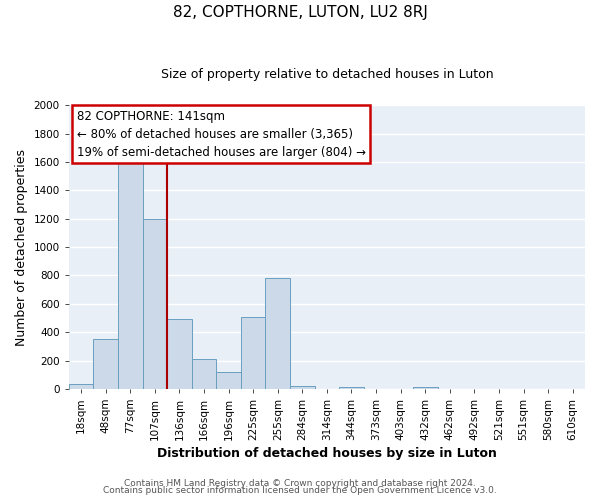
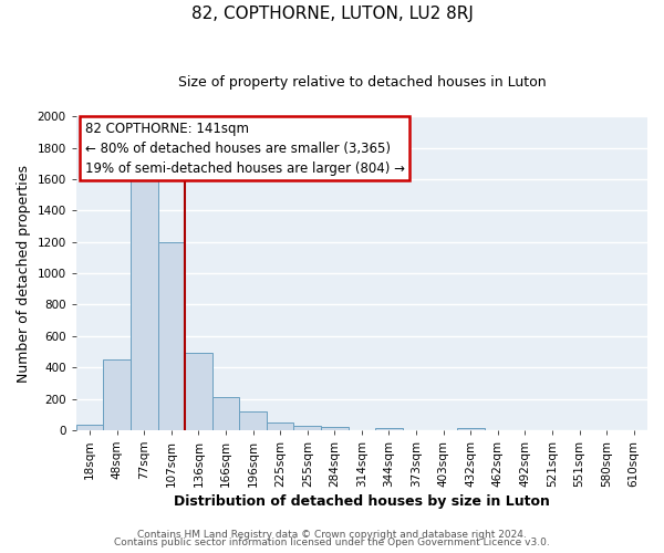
48sqm: 350 -> 450
225sqm: 510 -> 50
255sqm: 780 -> 20
